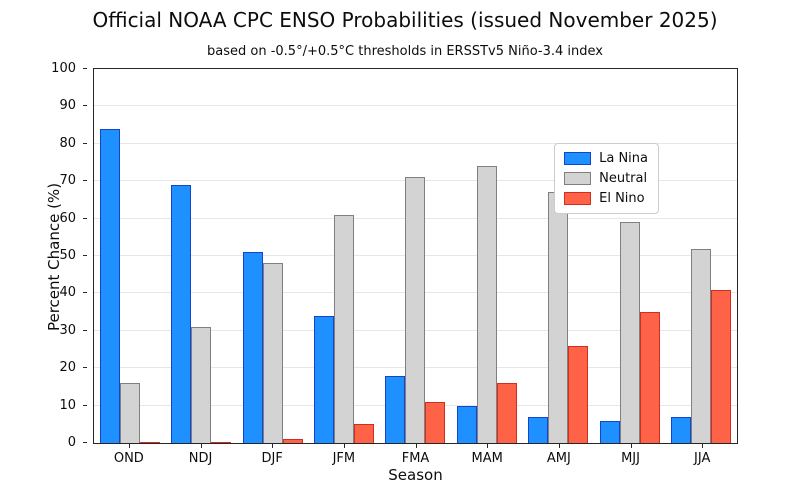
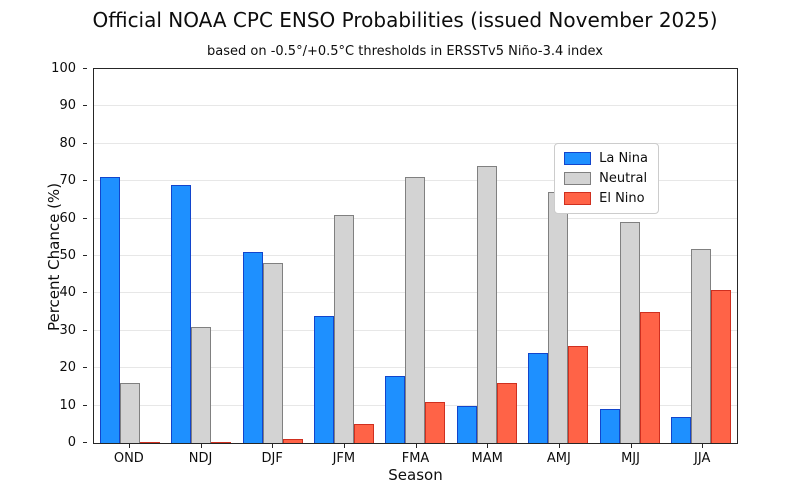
La Nina/OND: 84 -> 71
La Nina/AMJ: 7 -> 24
La Nina/MJJ: 6 -> 9
